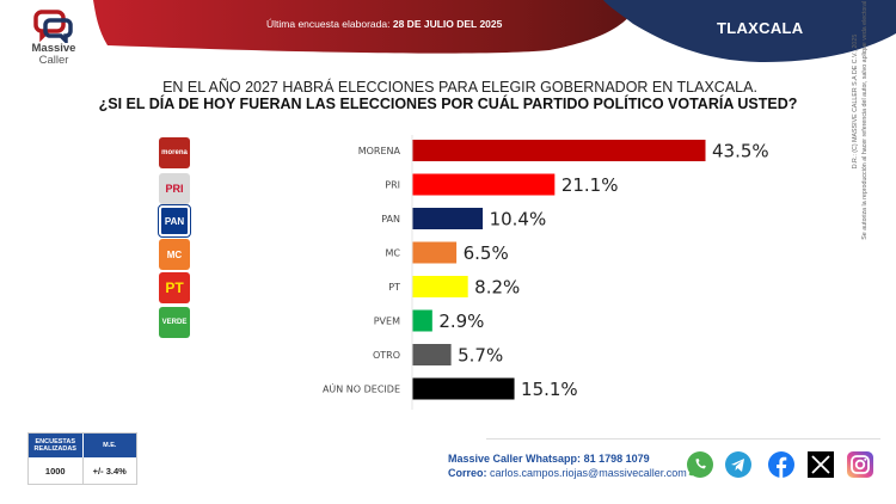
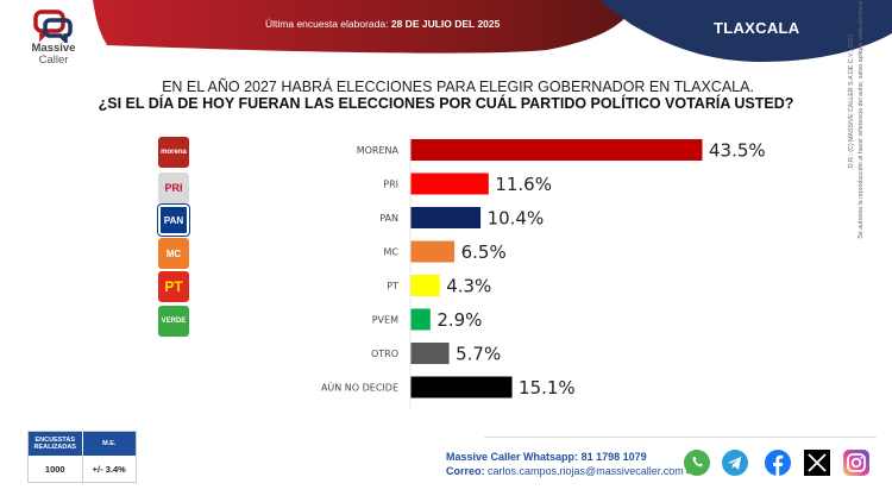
PRI: 21.1% -> 11.6%
PT: 8.2% -> 4.3%
